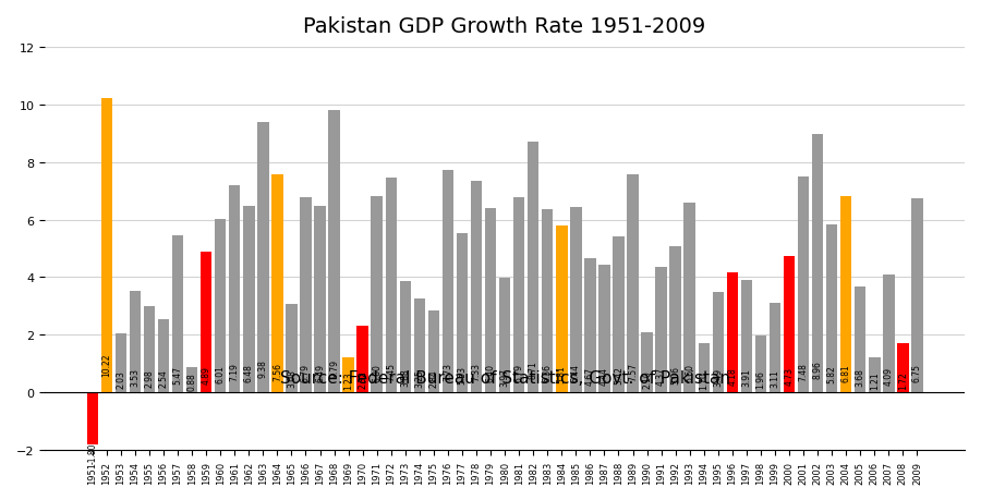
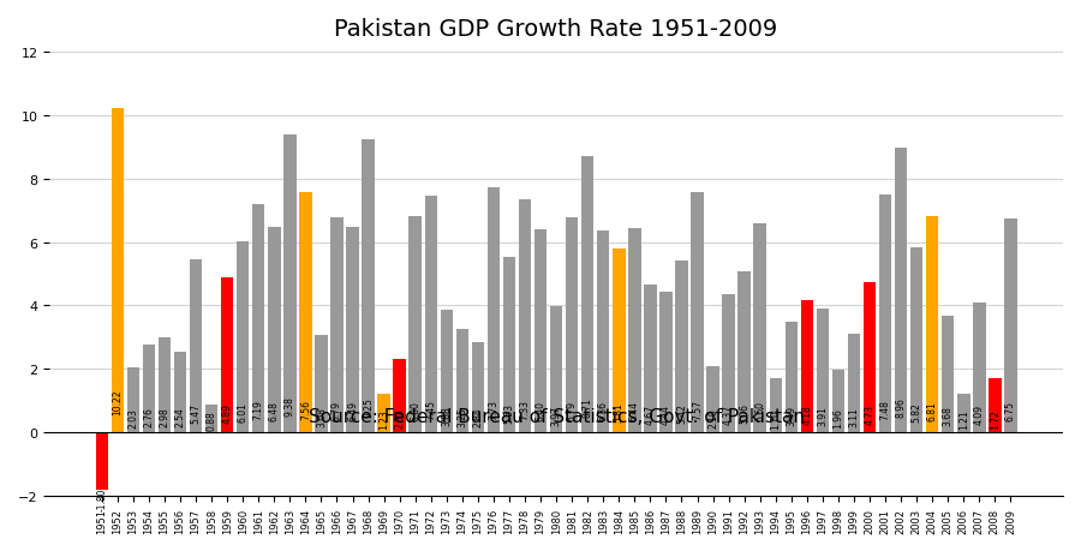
1954: 3.53 -> 2.76
1968: 9.79 -> 9.25
